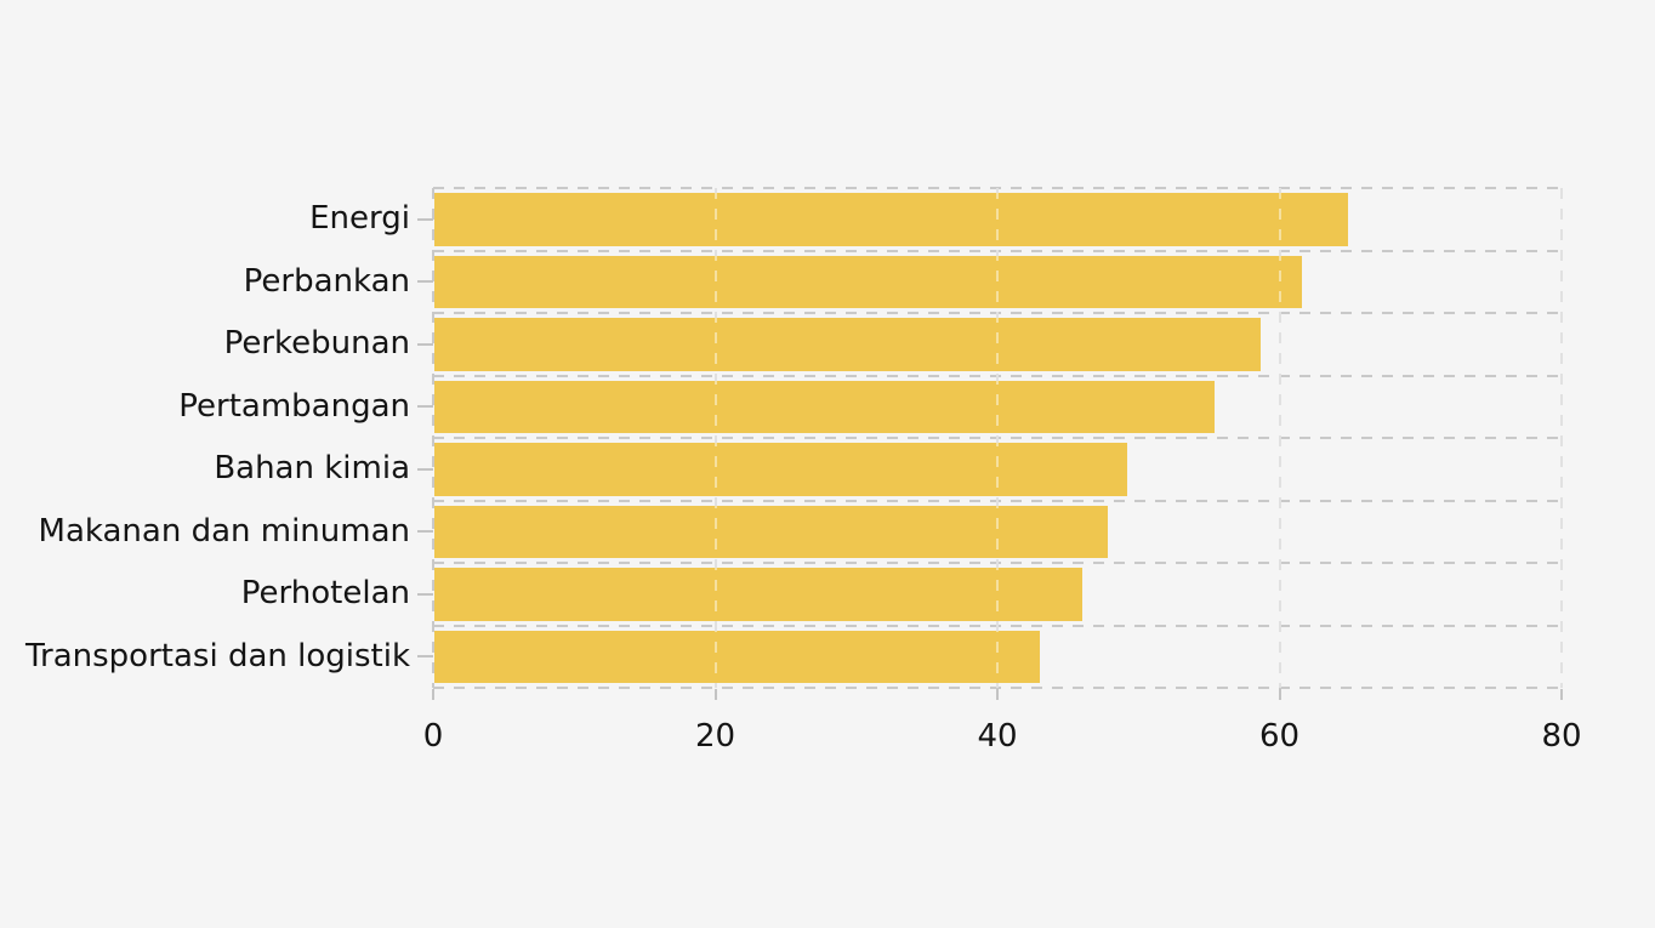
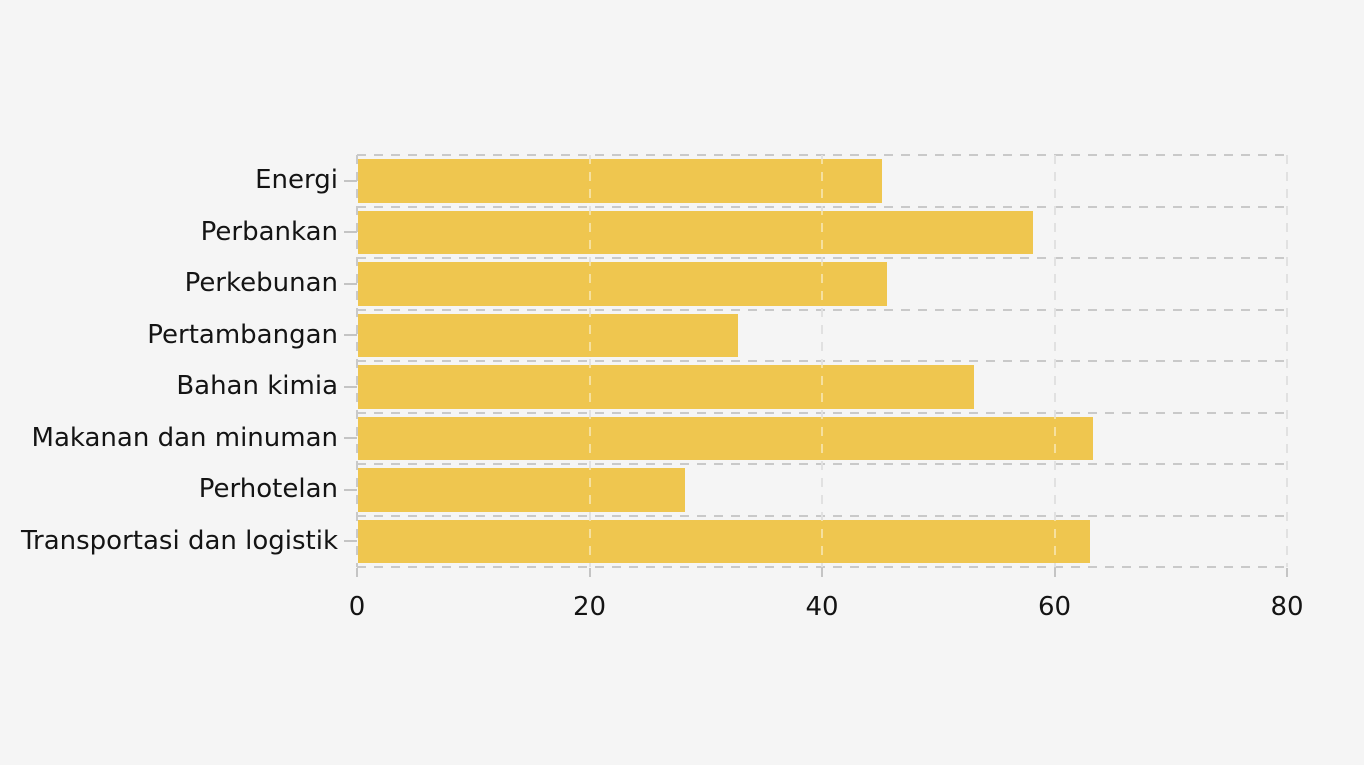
Energi: 64.8 -> 45.1
Perbankan: 61.5 -> 58.1
Perkebunan: 58.6 -> 45.5
Pertambangan: 55.3 -> 32.7
Bahan kimia: 49.1 -> 53.0
Makanan dan minuman: 47.7 -> 63.2
Perhotelan: 45.9 -> 28.1
Transportasi dan logistik: 42.9 -> 63.0
